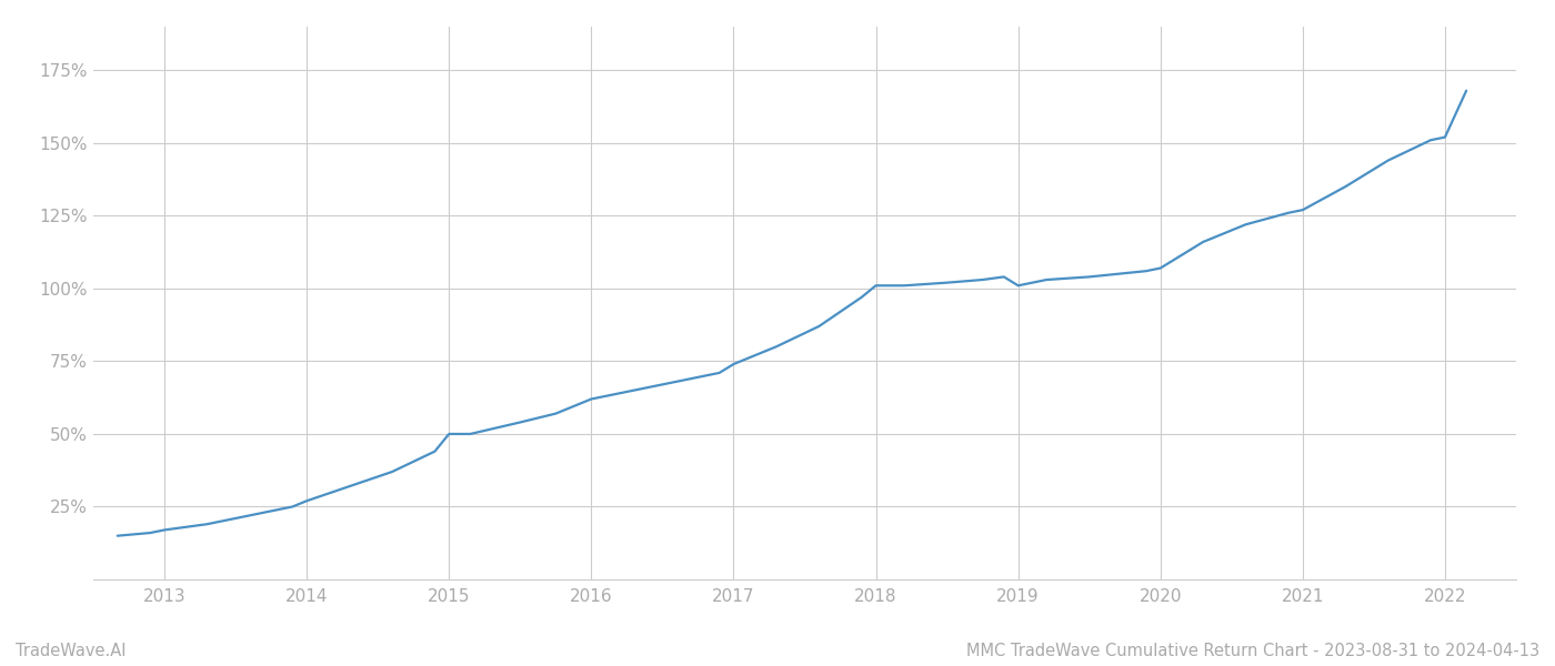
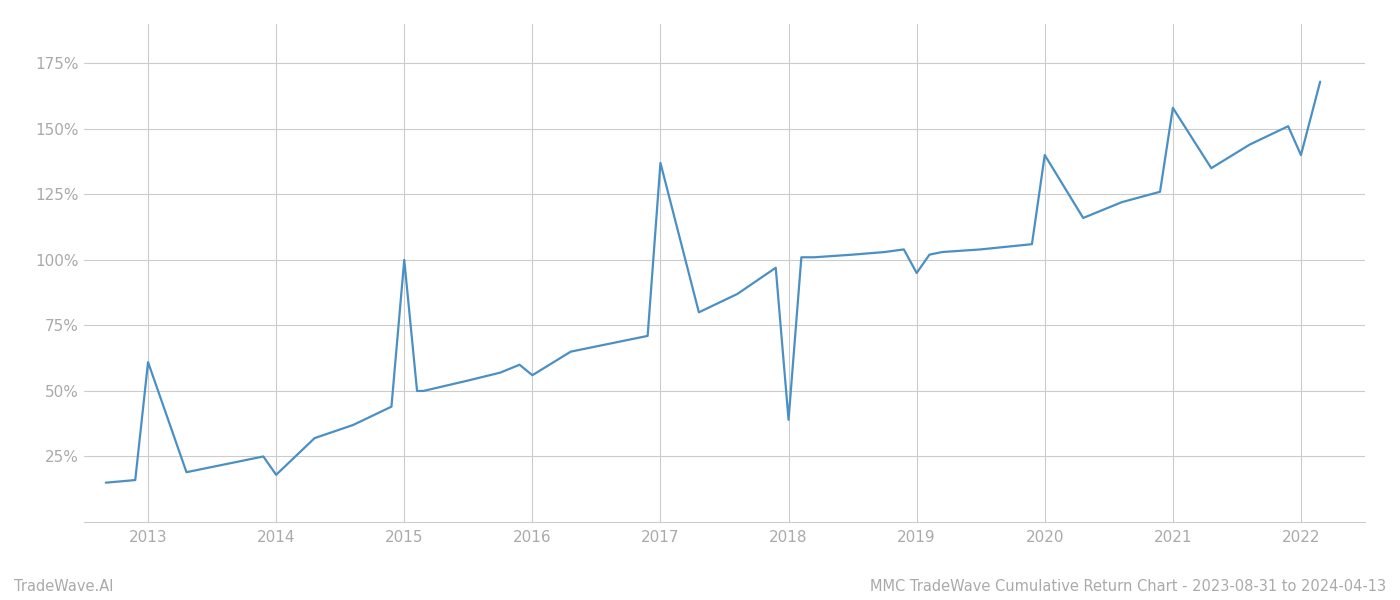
2013: 17% -> 61%
2014: 27% -> 18%
2015: 50% -> 100%
2016: 62% -> 56%
2017: 74% -> 137%
2018: 101% -> 39%
2019: 101% -> 95%
2020: 107% -> 140%
2021: 127% -> 158%
2022: 152% -> 140%
